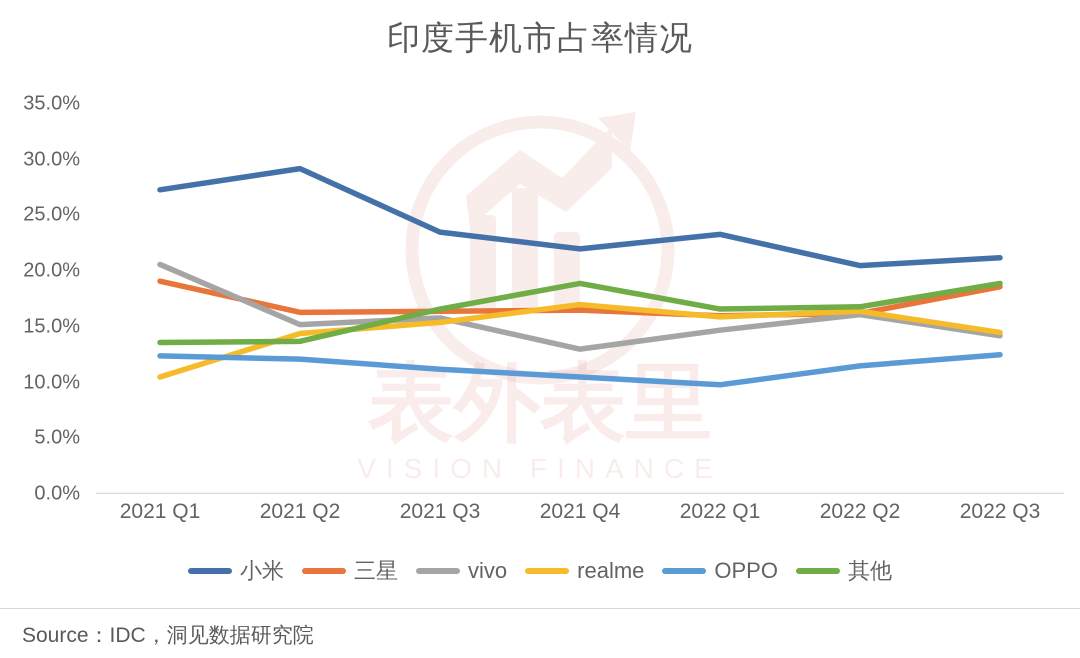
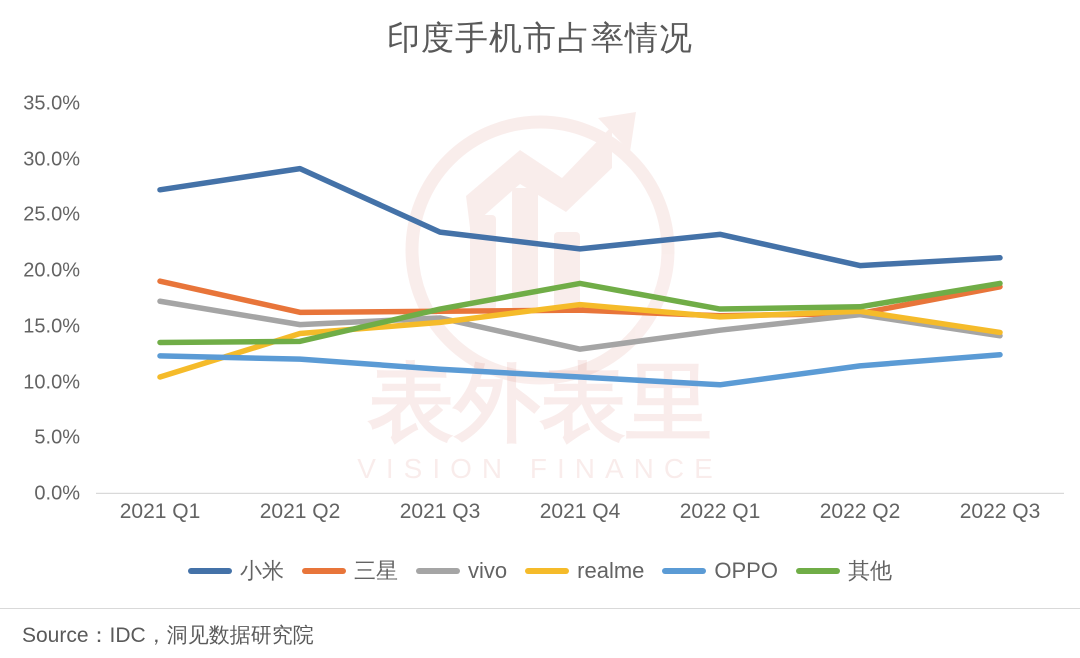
vivo/2021 Q1: 20.6% -> 17.3%
